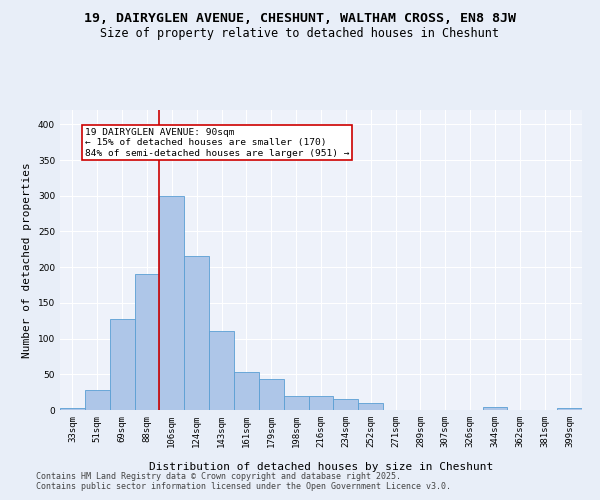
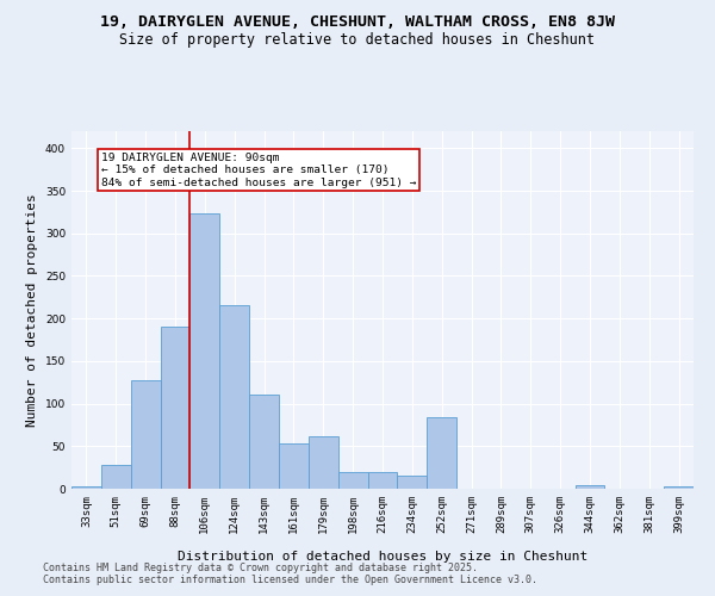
106sqm: 300 -> 324
179sqm: 44 -> 62
252sqm: 10 -> 84
